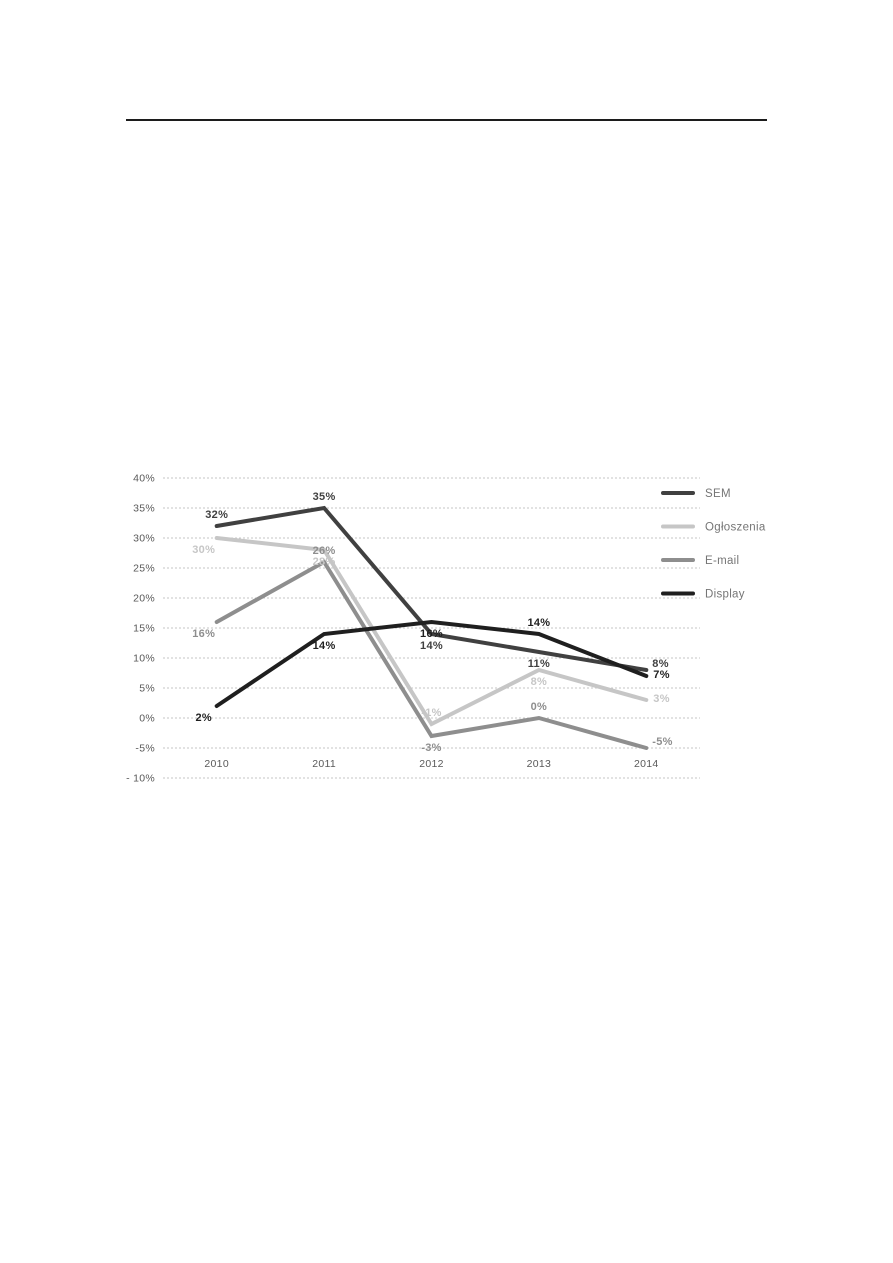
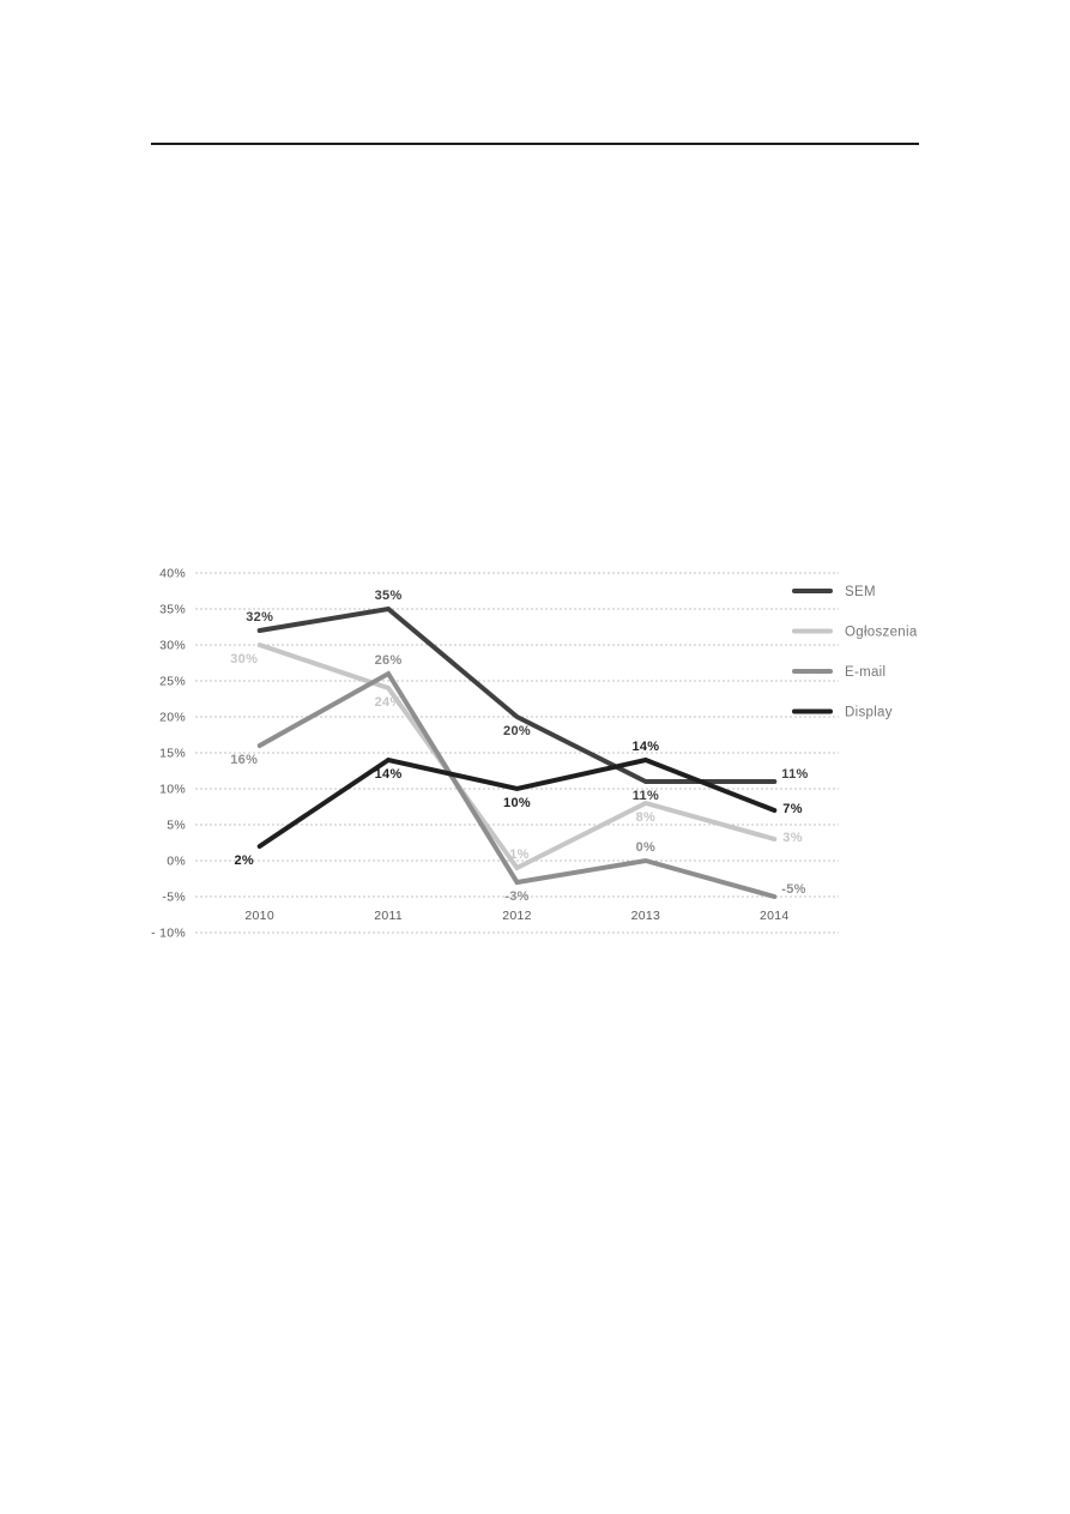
Ogłoszenia/2011: 28% -> 24%
SEM/2012: 14% -> 20%
Display/2012: 16% -> 10%
SEM/2014: 8% -> 11%
